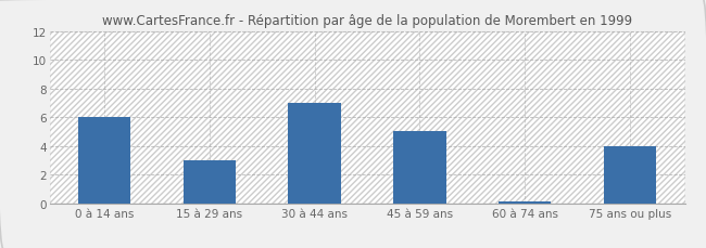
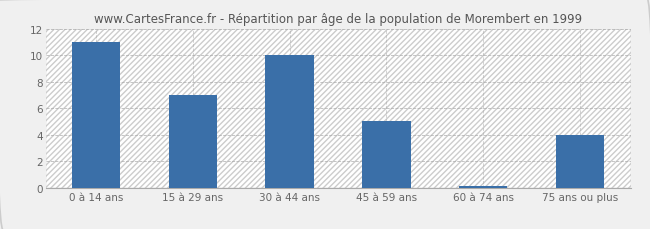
0 à 14 ans: 6.0 -> 11.0
15 à 29 ans: 3.0 -> 7.0
30 à 44 ans: 7.0 -> 10.0
